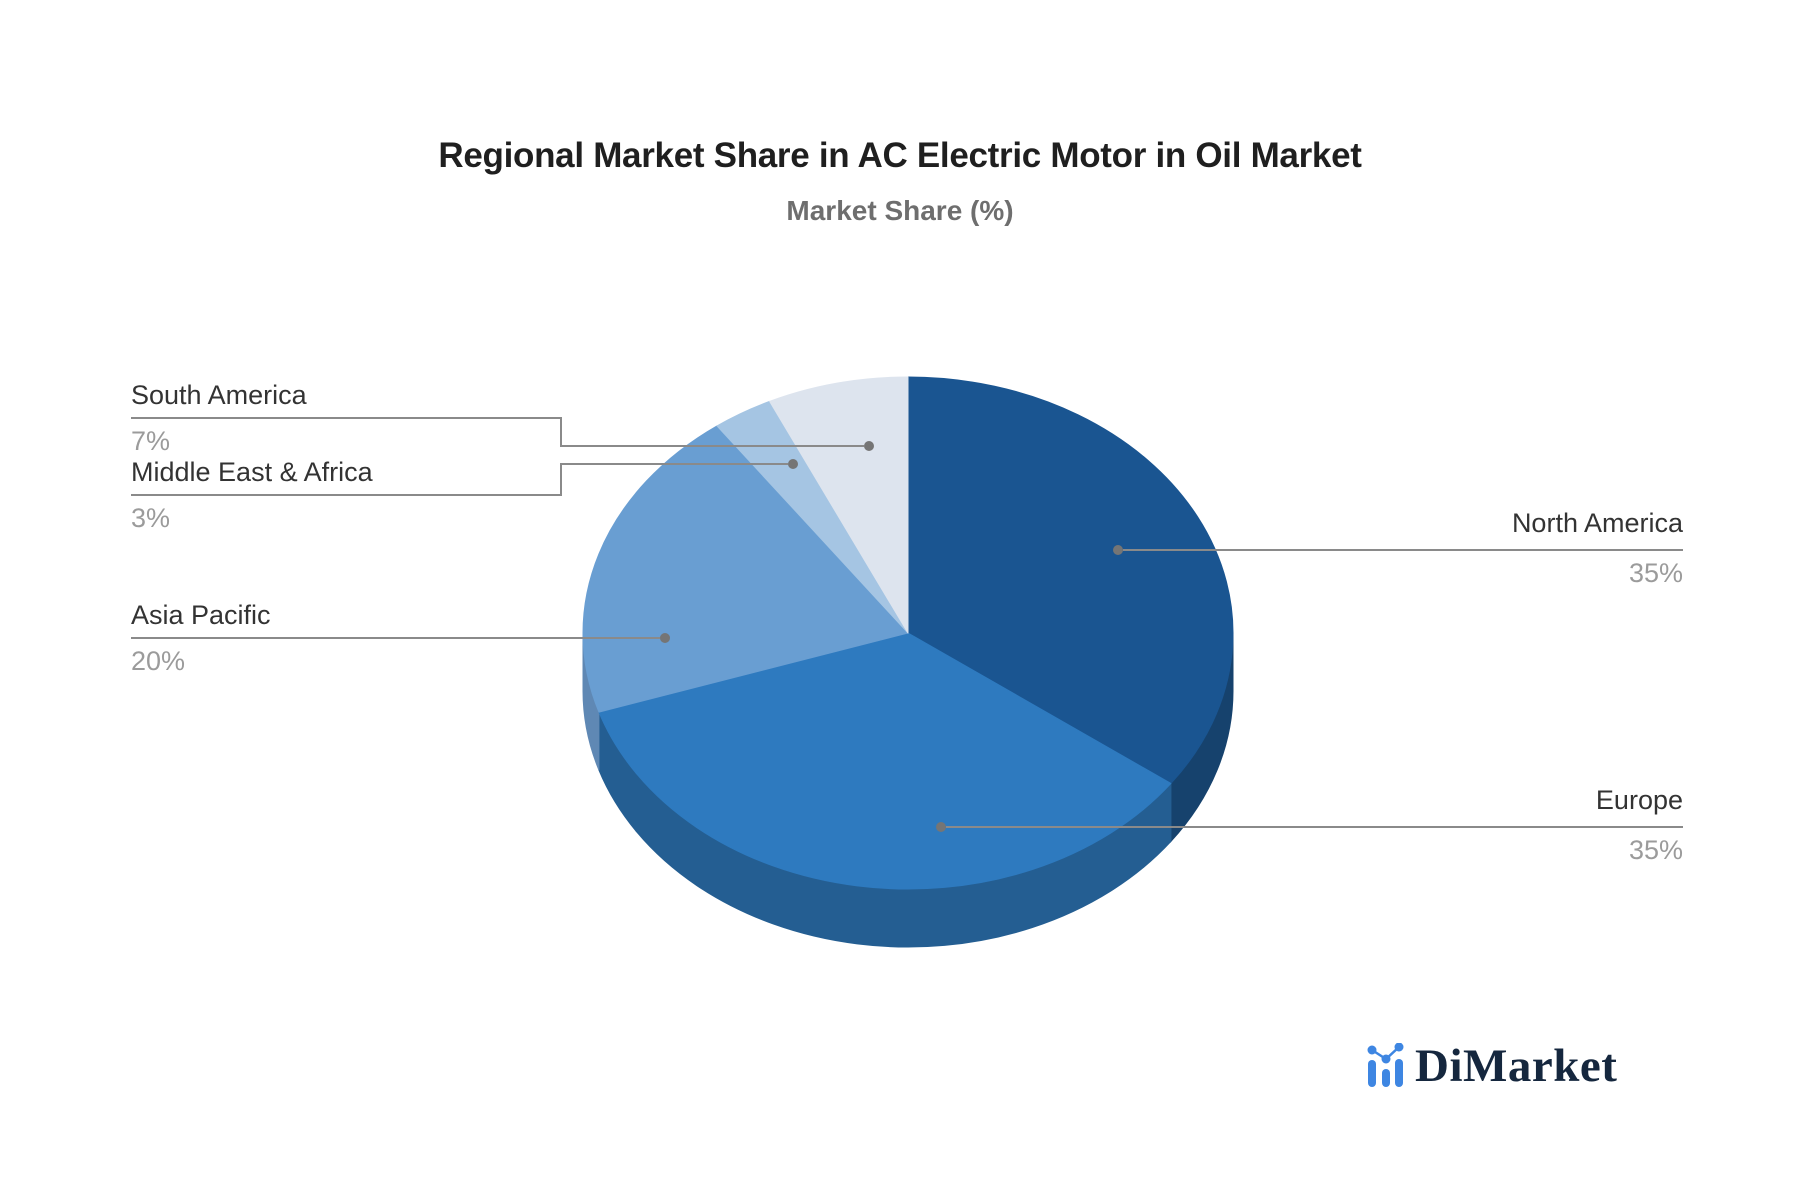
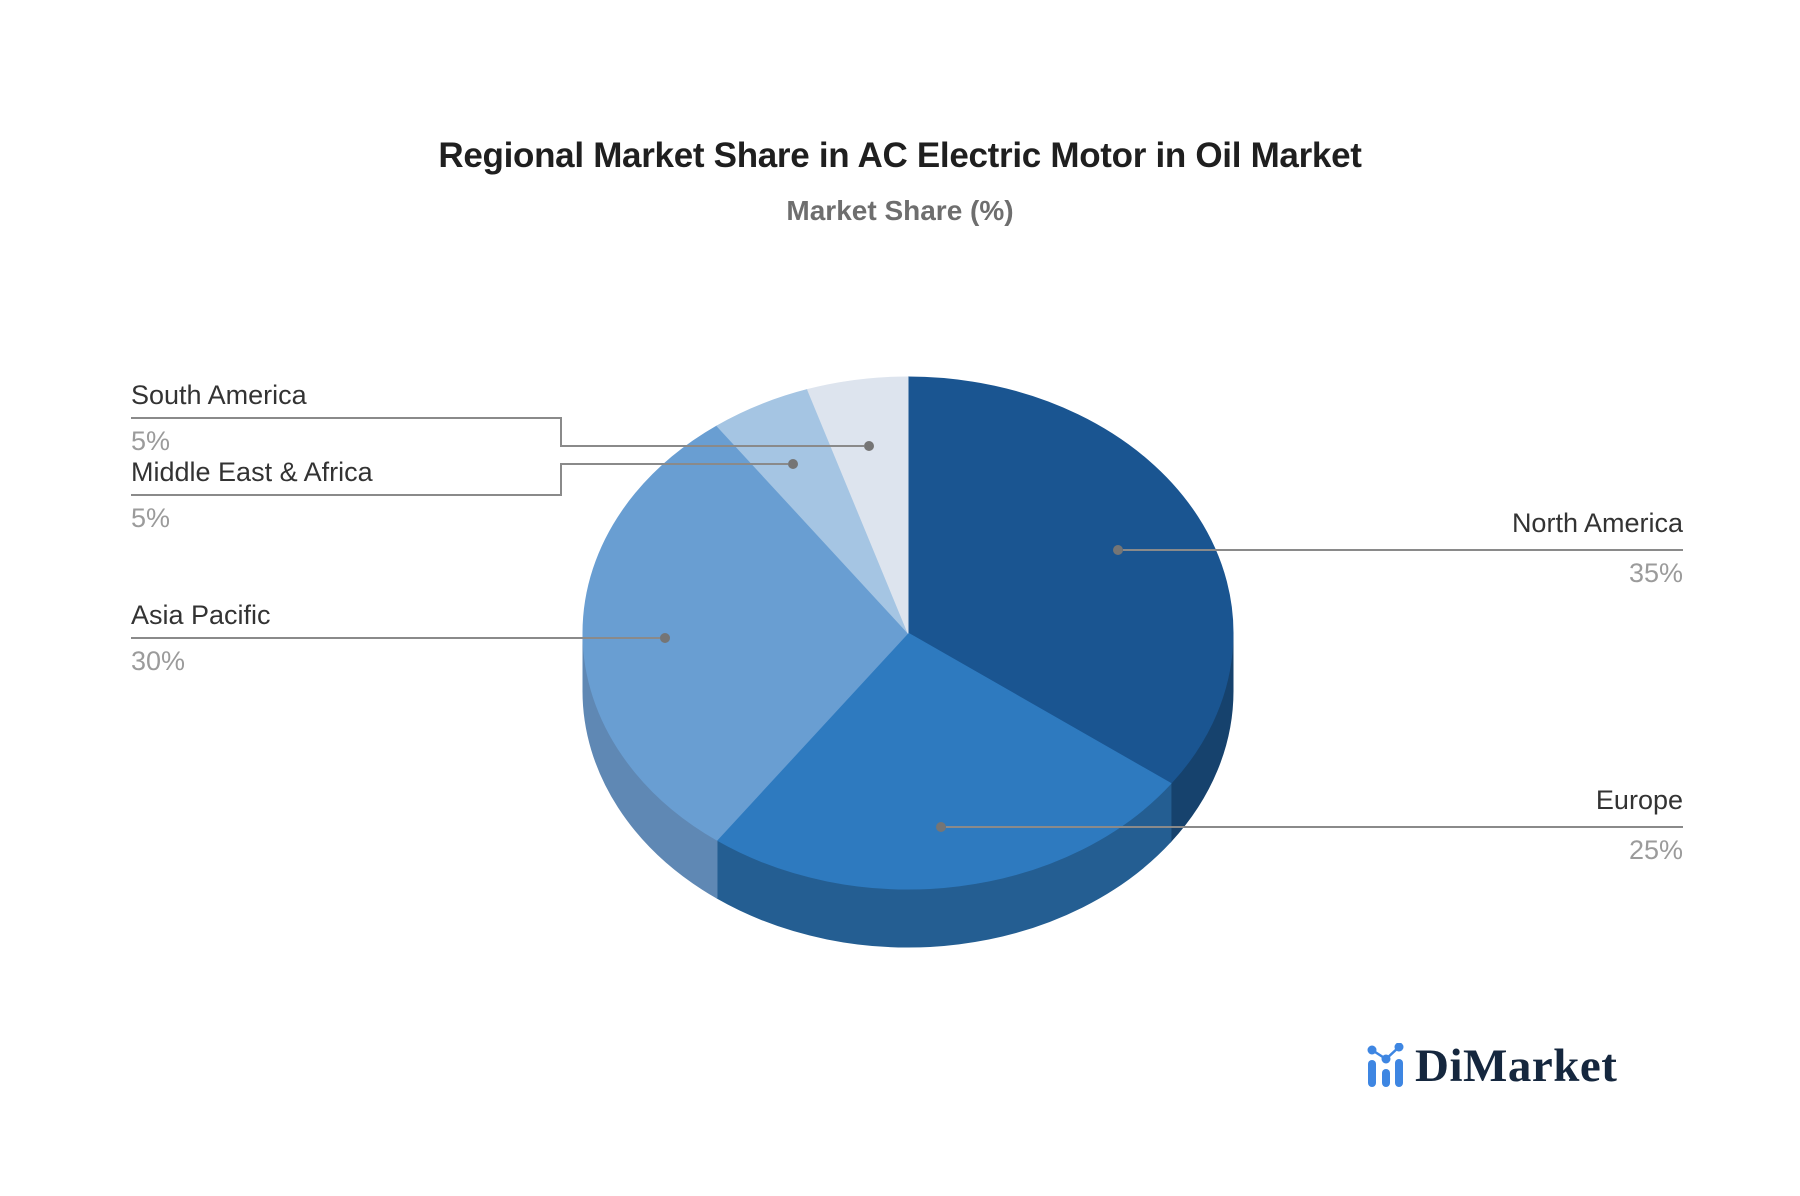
Europe: 35% -> 25%
Asia Pacific: 20% -> 30%
Middle East & Africa: 3% -> 5%
South America: 7% -> 5%
